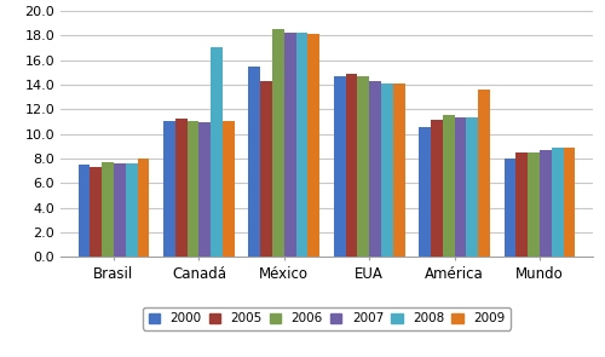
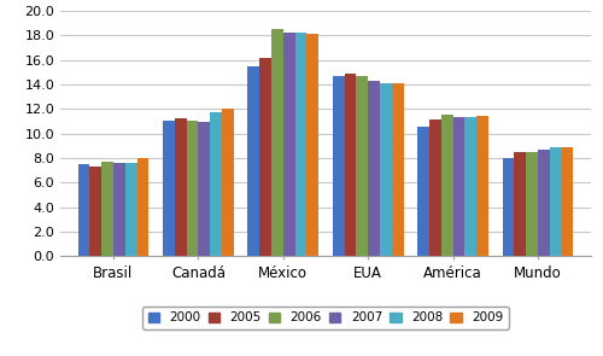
2008/Canadá: 17.0 -> 11.7
2009/Canadá: 11.0 -> 12.0
2005/México: 14.3 -> 16.2
2009/América: 13.6 -> 11.4
